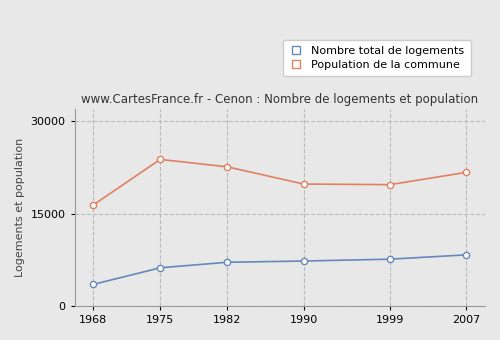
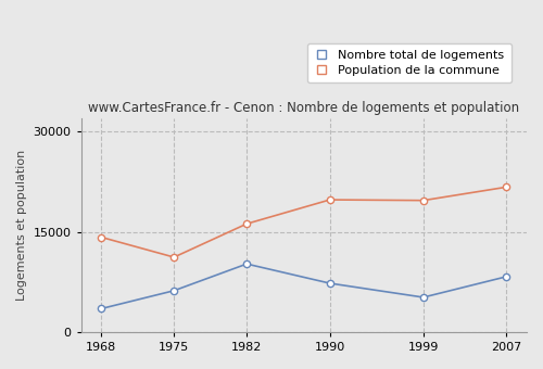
Population de la commune/1968: 16400 -> 14200
Population de la commune/1975: 23800 -> 11200
Nombre total de logements/1982: 7100 -> 10200
Population de la commune/1982: 22600 -> 16200
Nombre total de logements/1999: 7600 -> 5200
